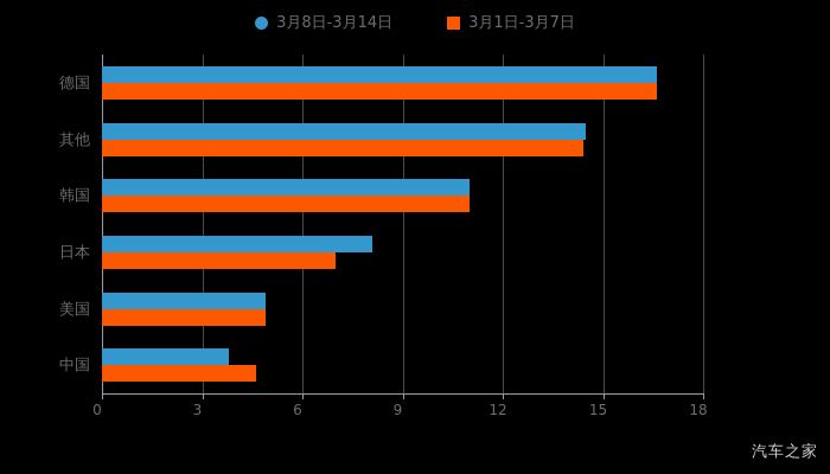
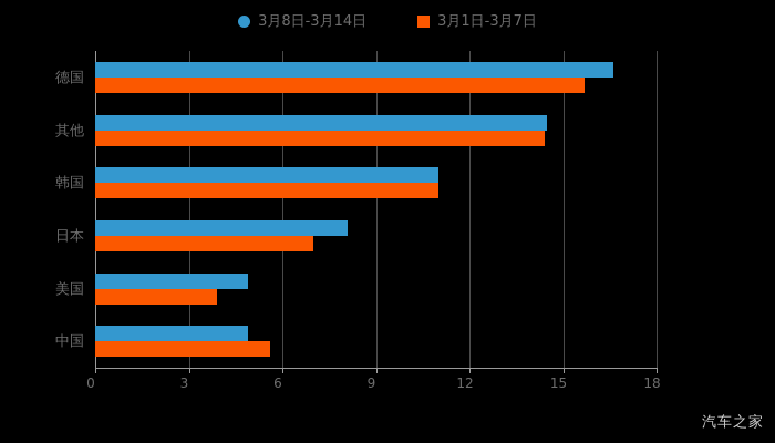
3月1日-3月7日/德国: 16.6 -> 15.7
3月1日-3月7日/美国: 4.9 -> 3.9
3月8日-3月14日/中国: 3.8 -> 4.9
3月1日-3月7日/中国: 4.6 -> 5.6
